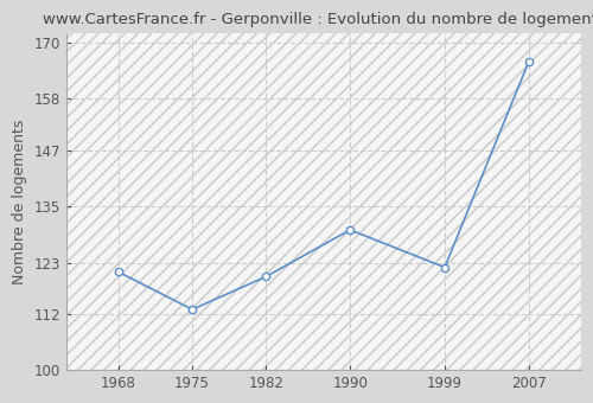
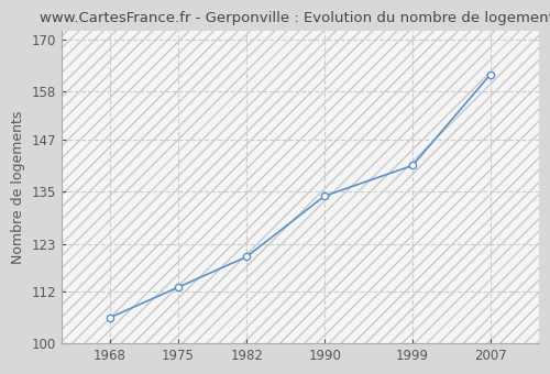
1968: 121 -> 106
1990: 130 -> 134
1999: 122 -> 141
2007: 166 -> 162
